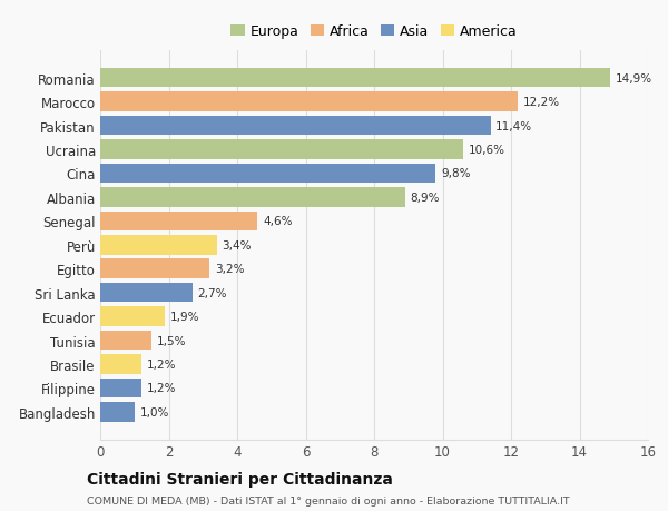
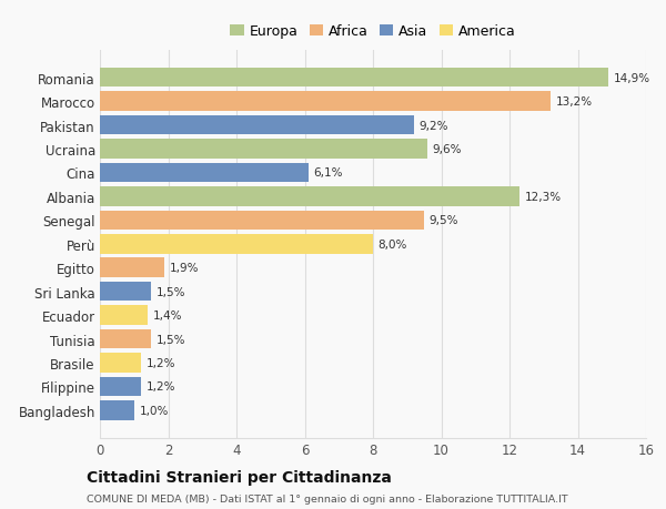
Marocco: 12,2% -> 13,2%
Pakistan: 11,4% -> 9,2%
Ucraina: 10,6% -> 9,6%
Cina: 9,8% -> 6,1%
Albania: 8,9% -> 12,3%
Senegal: 4,6% -> 9,5%
Perù: 3,4% -> 8,0%
Egitto: 3,2% -> 1,9%
Sri Lanka: 2,7% -> 1,5%
Ecuador: 1,9% -> 1,4%
